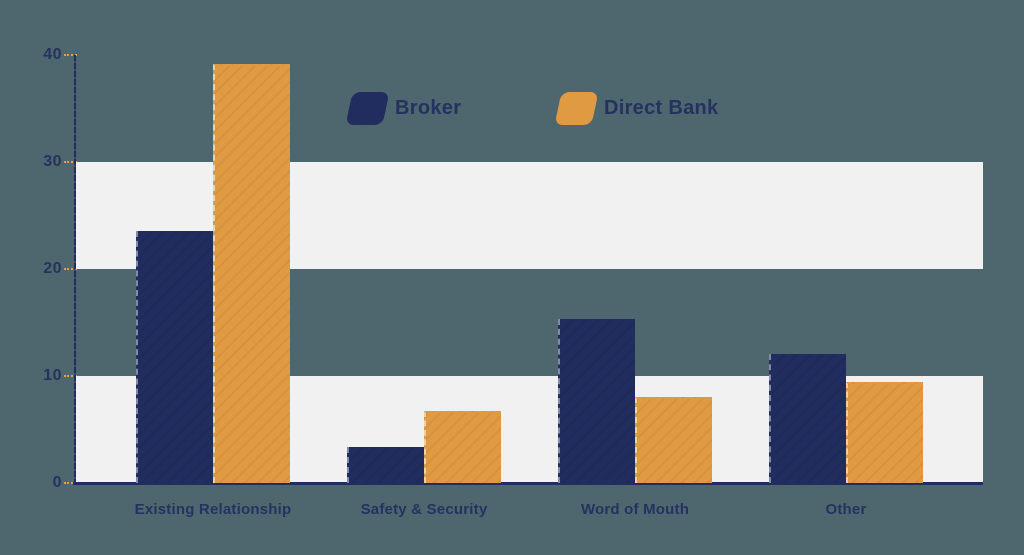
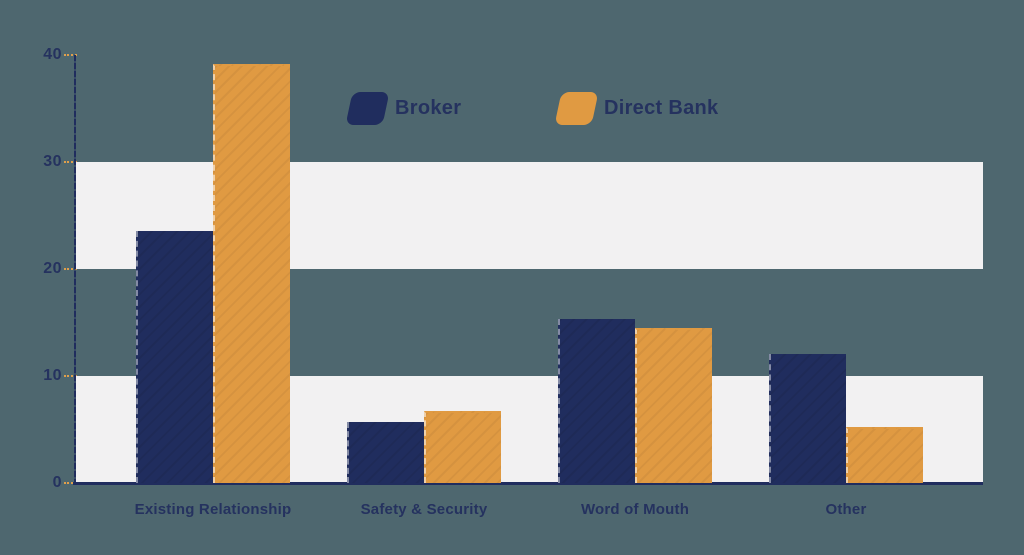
Broker/Safety & Security: 3.4 -> 5.7
Direct Bank/Word of Mouth: 8.0 -> 14.5
Direct Bank/Other: 9.4 -> 5.2
